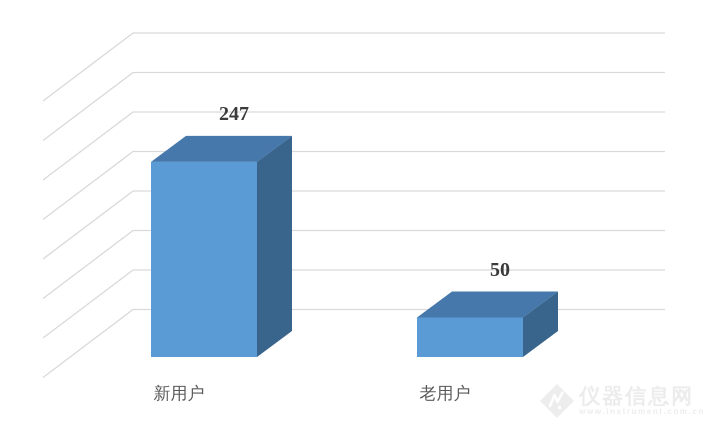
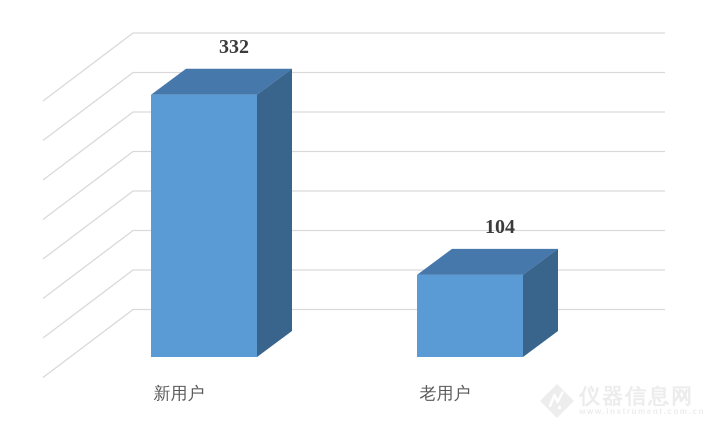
新用户: 247 -> 332
老用户: 50 -> 104
